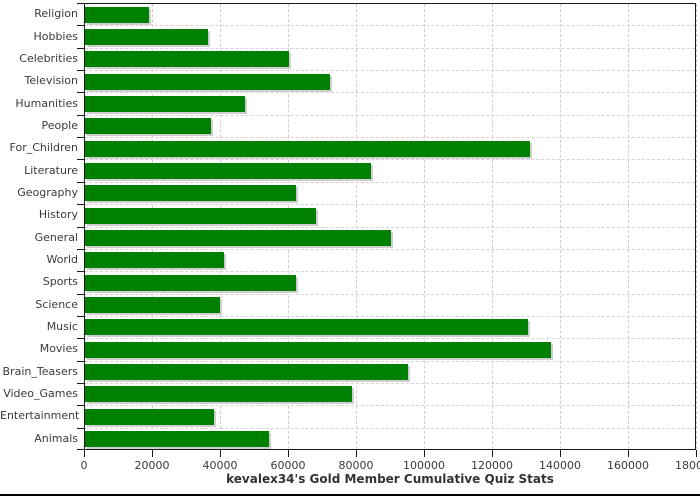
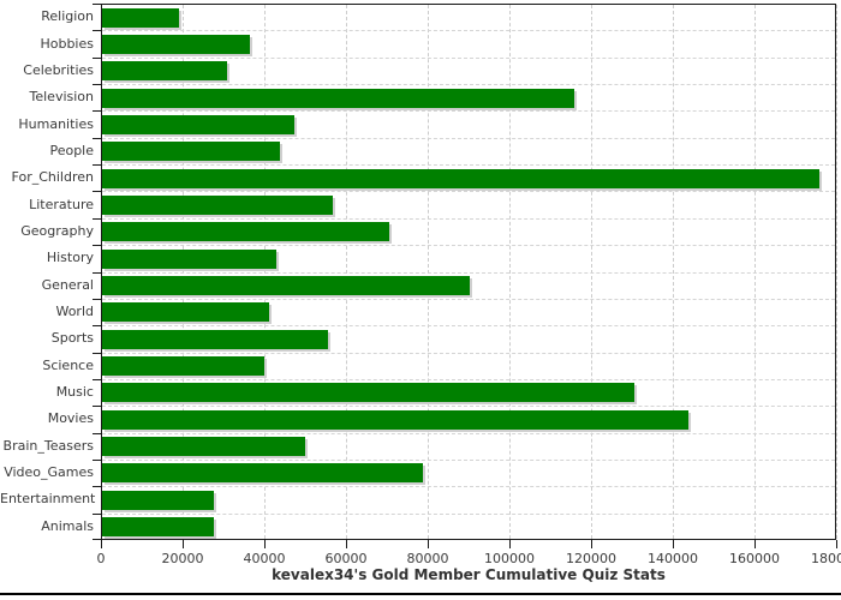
Celebrities: 60000 -> 31000
Television: 72000 -> 116000
People: 37000 -> 44000
For_Children: 131000 -> 176000
Literature: 84000 -> 57000
Geography: 62000 -> 70000
History: 68000 -> 43000
Sports: 62000 -> 55000
Movies: 137000 -> 143000
Brain_Teasers: 95000 -> 50000
Entertainment: 38000 -> 27000
Animals: 54000 -> 27000
